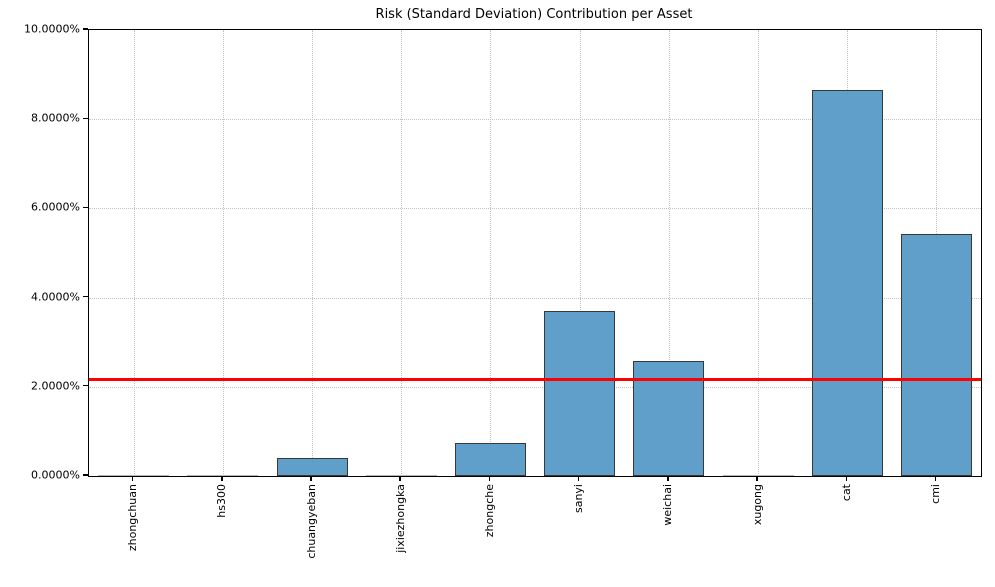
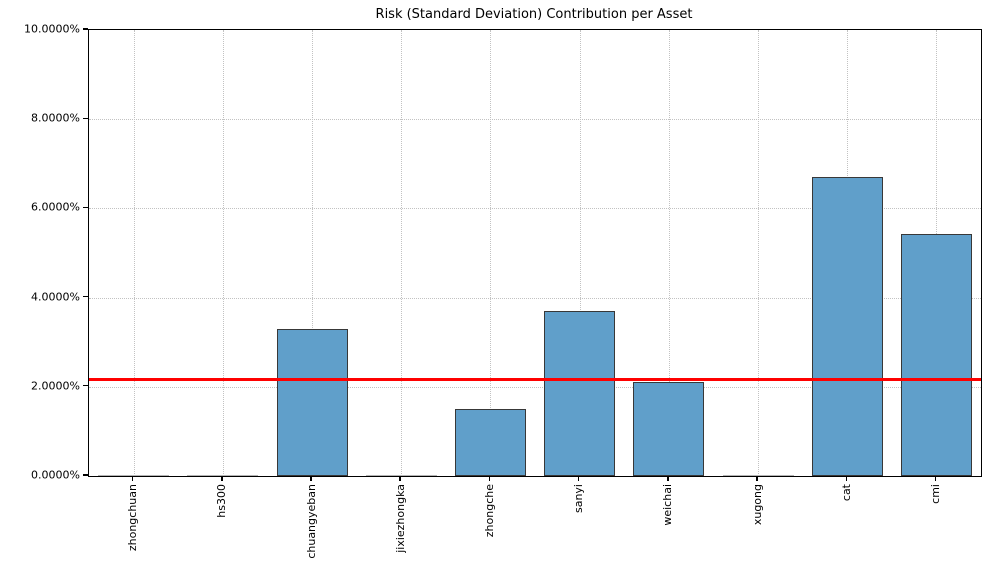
chuangyeban: 0.4% -> 3.3%
zhongche: 0.8% -> 1.5%
weichai: 2.6% -> 2.1%
cat: 8.7% -> 6.7%
